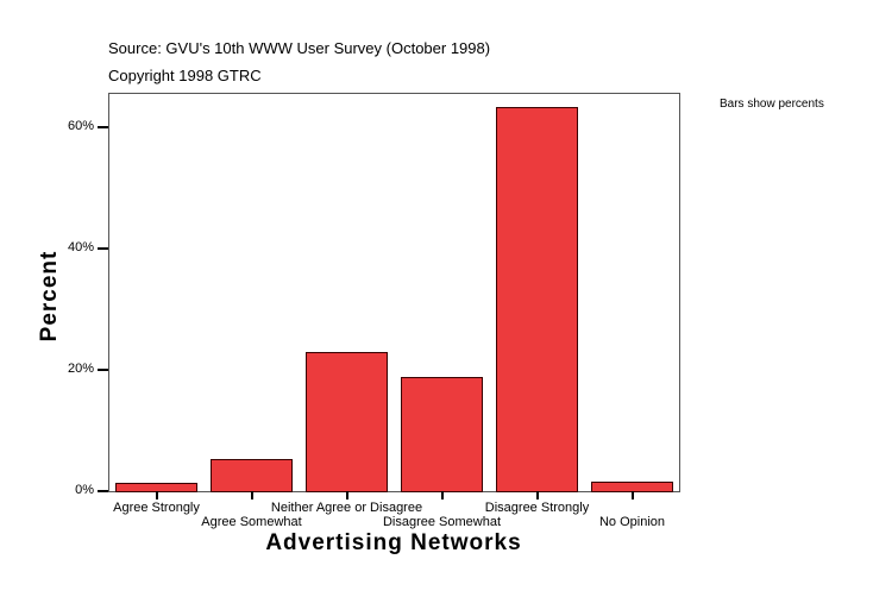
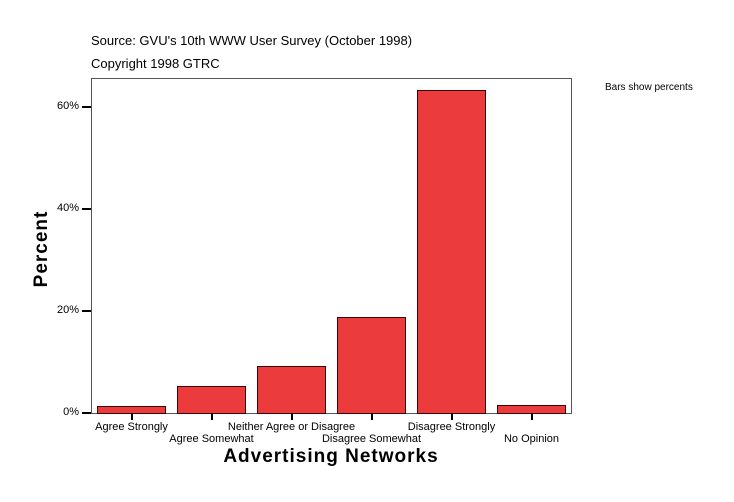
Neither Agree or Disagree: 23% -> 9%
